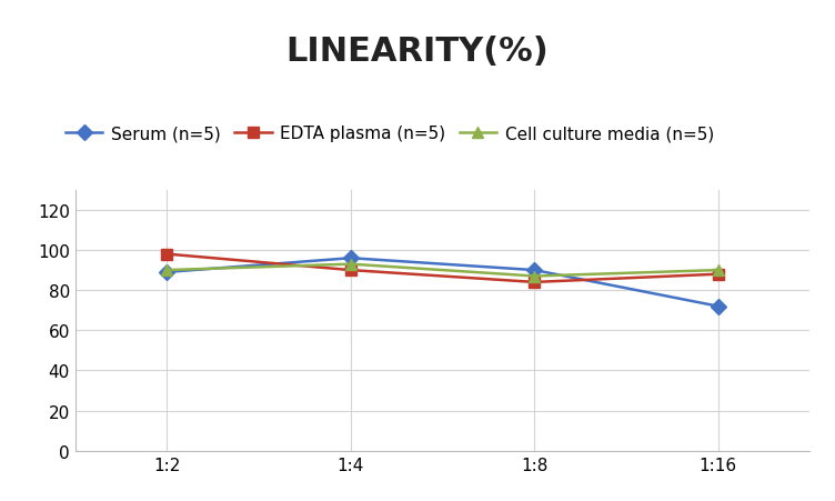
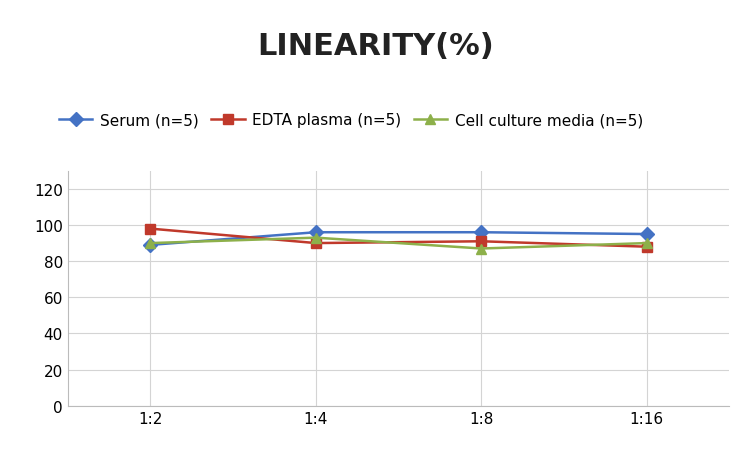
Serum (n=5)/1:8: 90 -> 96
EDTA plasma (n=5)/1:8: 84 -> 91
Serum (n=5)/1:16: 72 -> 95
